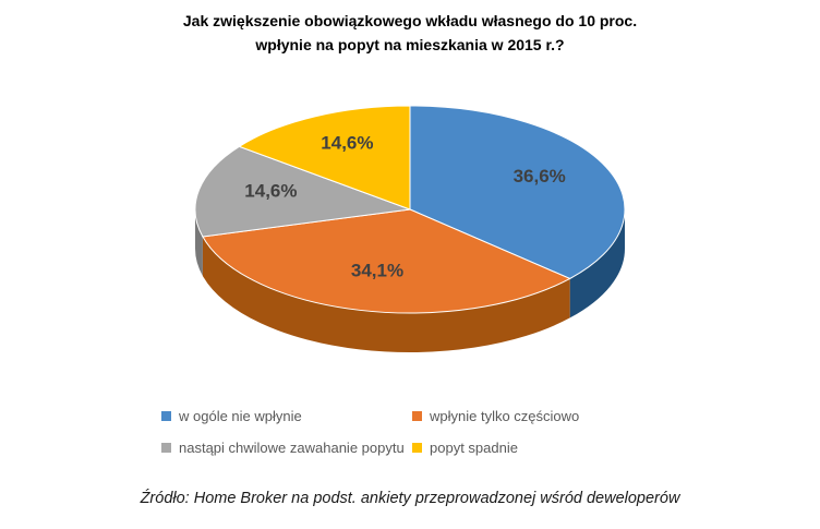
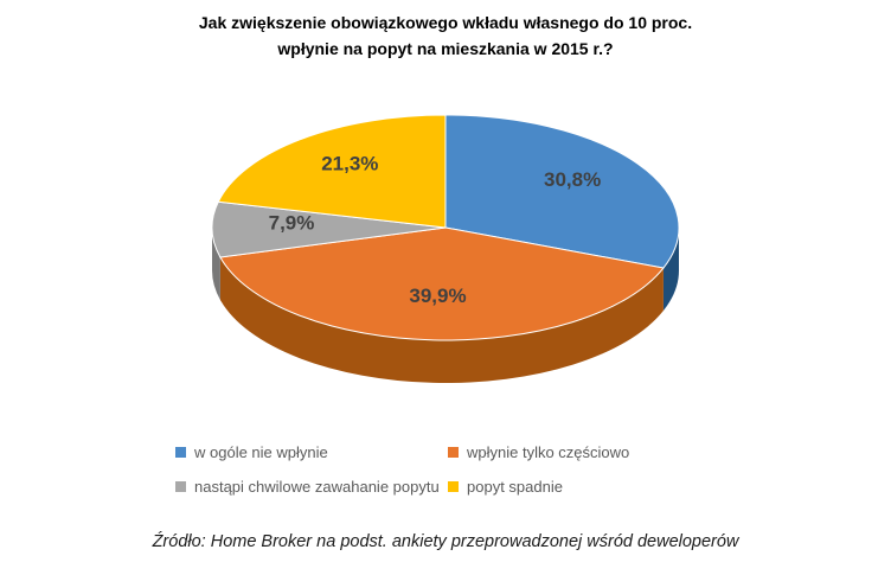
w ogóle nie wpłynie: 36,6% -> 30,8%
wpłynie tylko częściowo: 34,1% -> 39,9%
nastąpi chwilowe zawahanie popytu: 14,6% -> 7,9%
popyt spadnie: 14,6% -> 21,3%
